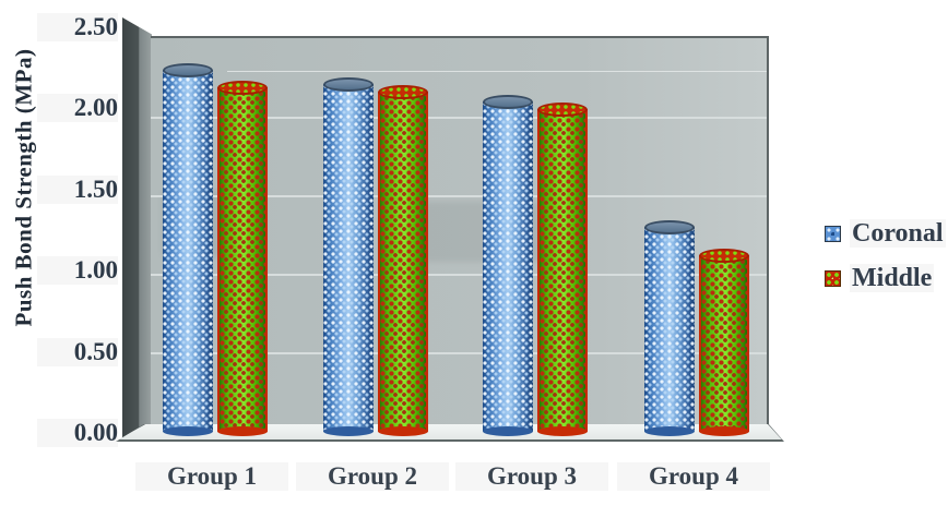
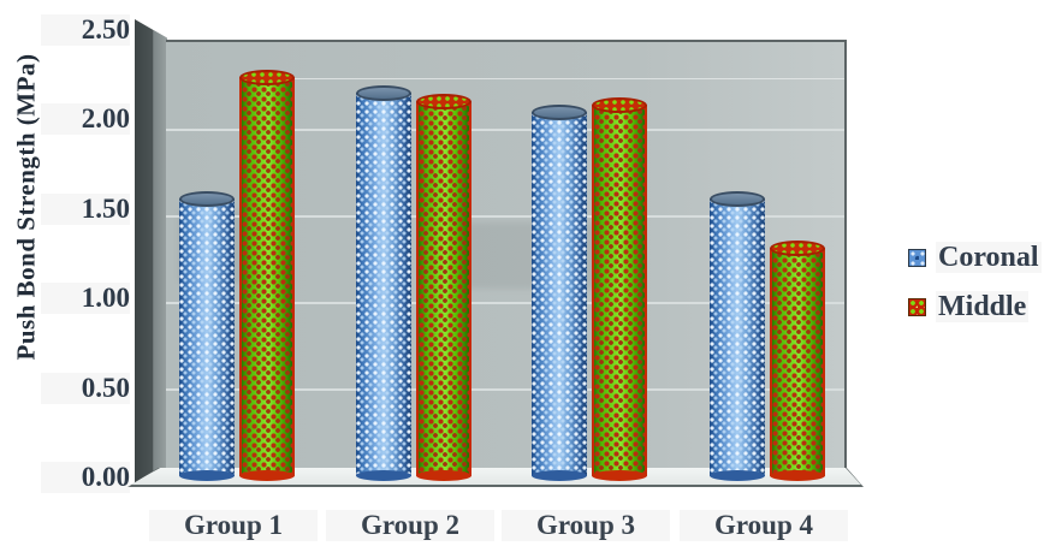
Coronal/Group 1: 2.30 -> 1.60
Middle/Group 1: 2.19 -> 2.30
Middle/Group 3: 2.05 -> 2.14
Coronal/Group 4: 1.30 -> 1.60
Middle/Group 4: 1.12 -> 1.31
